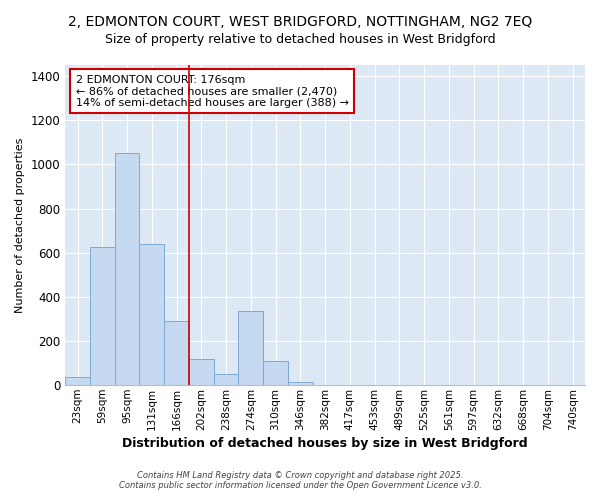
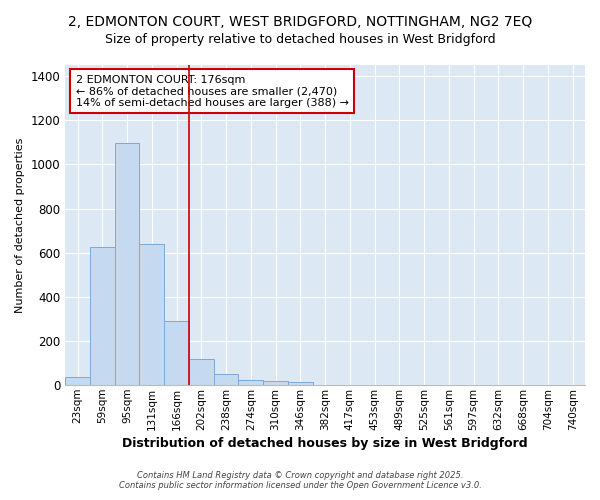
95sqm: 1050 -> 1095
274sqm: 335 -> 25
310sqm: 110 -> 20
